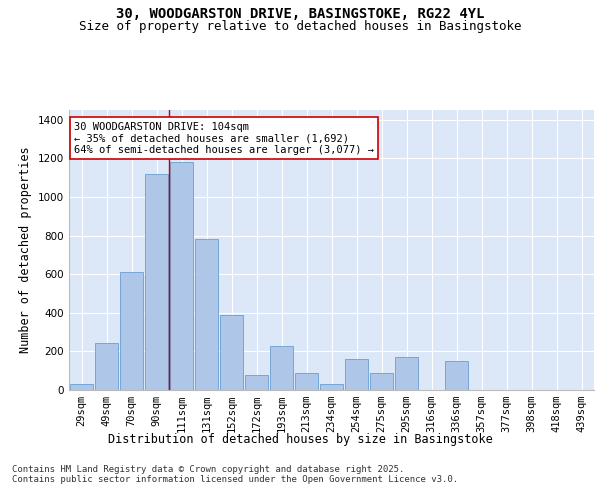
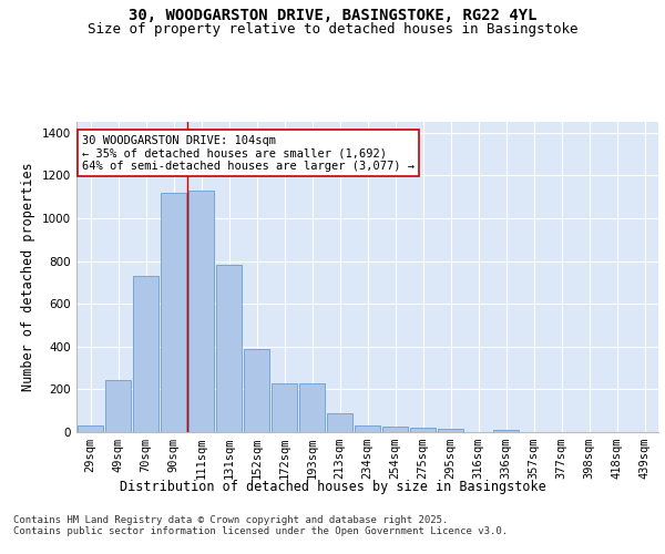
70sqm: 610 -> 730
111sqm: 1180 -> 1130
172sqm: 80 -> 230
254sqm: 160 -> 20
275sqm: 90 -> 20
295sqm: 170 -> 20
336sqm: 150 -> 10
